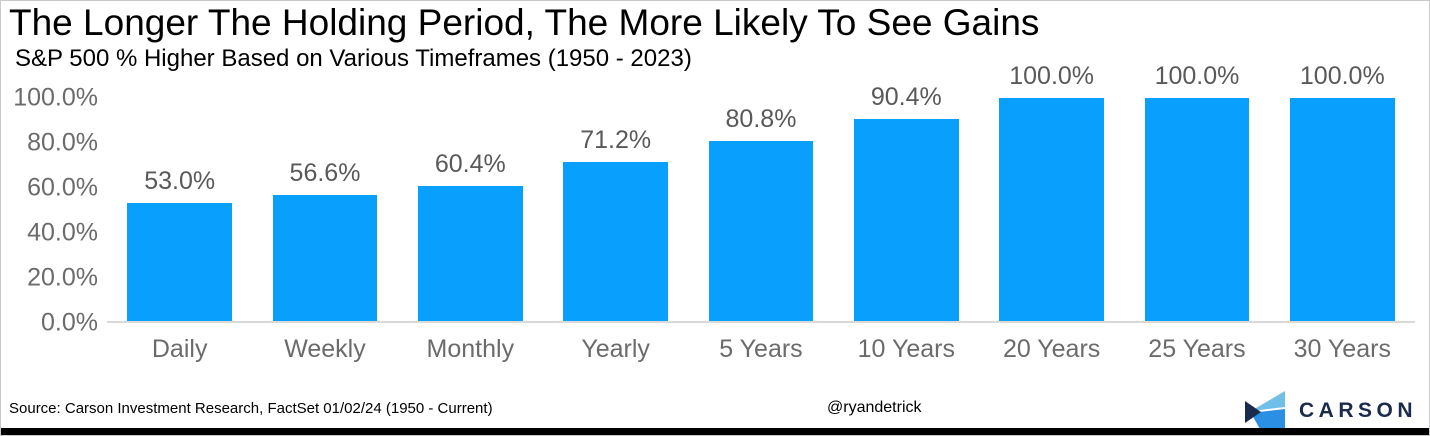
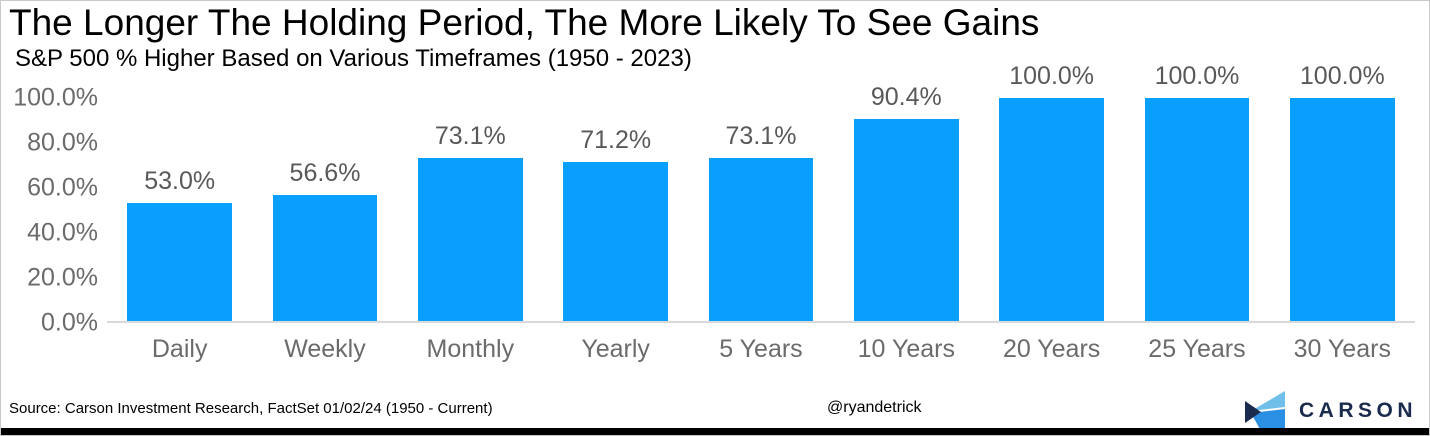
Monthly: 60.4% -> 73.1%
5 Years: 80.8% -> 73.1%
